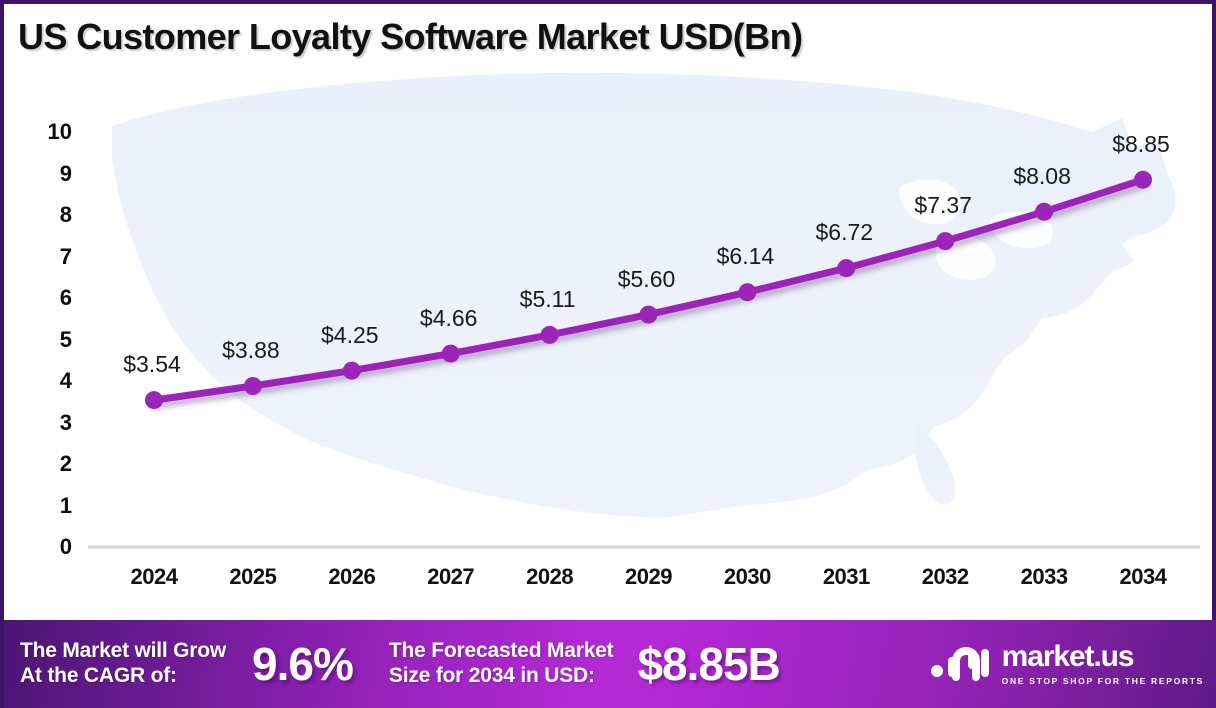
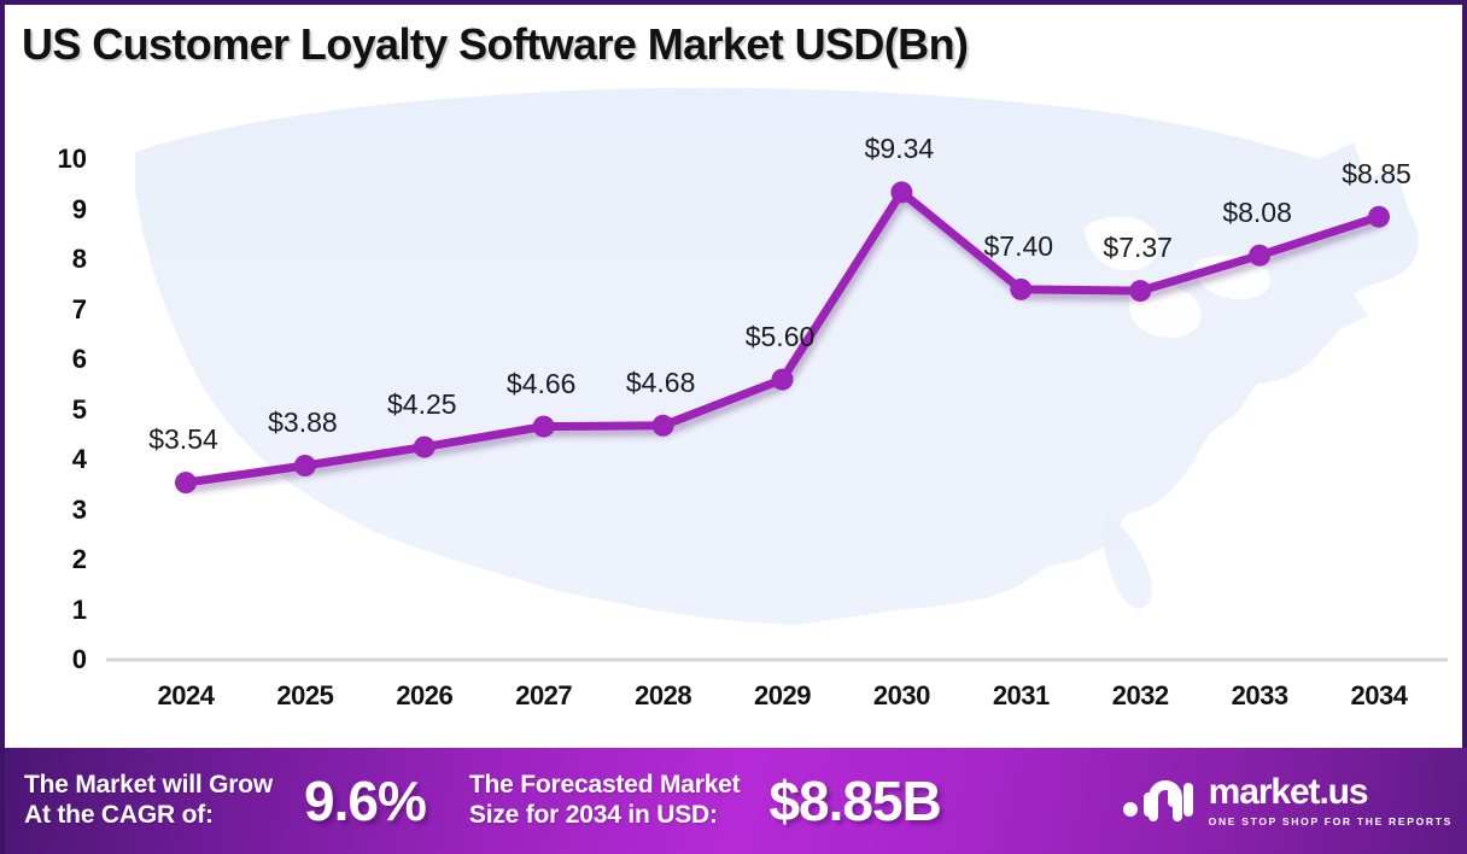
2028: $5.11 -> $4.68
2030: $6.14 -> $9.34
2031: $6.72 -> $7.40
